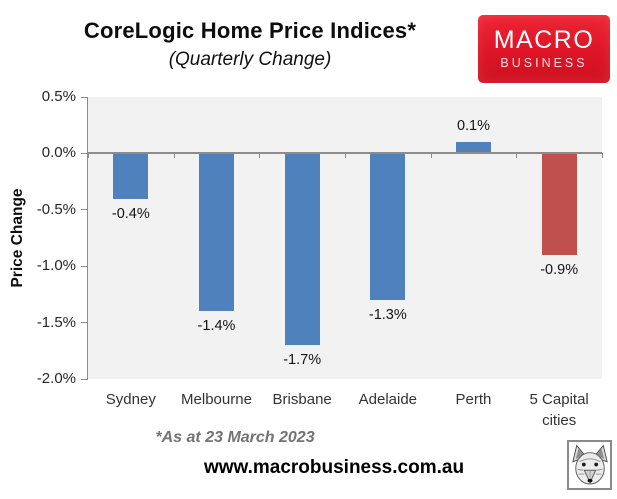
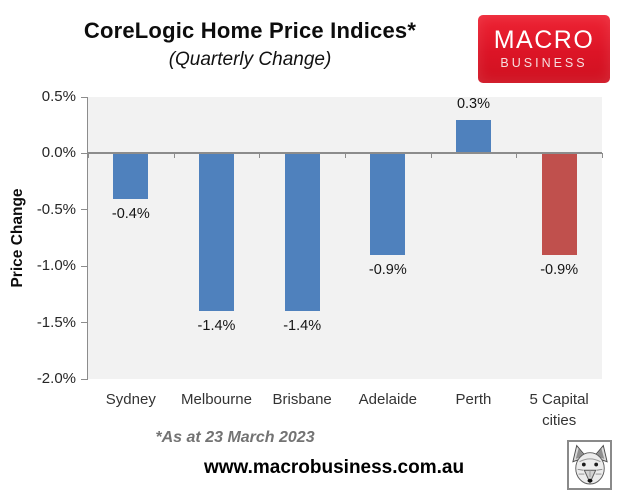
Brisbane: -1.7% -> -1.4%
Adelaide: -1.3% -> -0.9%
Perth: 0.1% -> 0.3%
